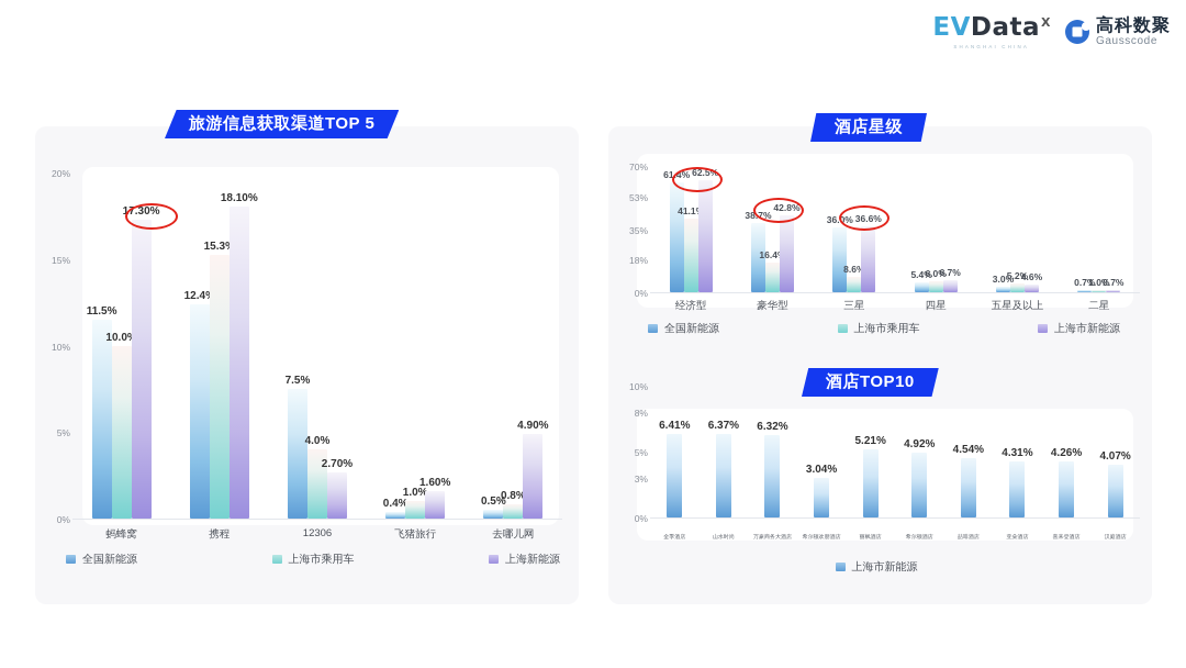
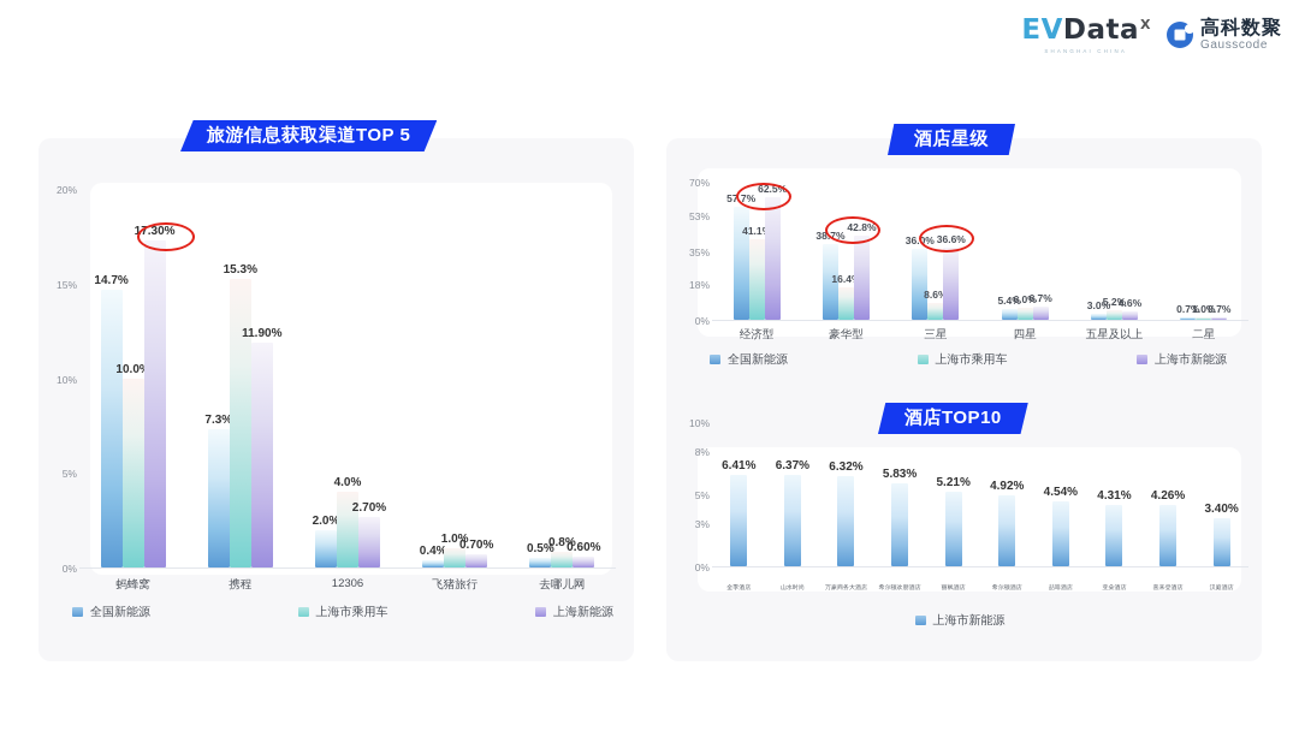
旅游信息获取渠道TOP 5/全国新能源/蚂蜂窝: 11.5% -> 14.7%
旅游信息获取渠道TOP 5/全国新能源/携程: 12.4% -> 7.3%
旅游信息获取渠道TOP 5/上海新能源/携程: 18.10% -> 11.90%
旅游信息获取渠道TOP 5/全国新能源/12306: 7.5% -> 2.0%
旅游信息获取渠道TOP 5/上海新能源/飞猪旅行: 1.60% -> 0.70%
旅游信息获取渠道TOP 5/上海新能源/去哪儿网: 4.90% -> 0.60%
酒店星级/全国新能源/经济型: 61.4% -> 57.7%
酒店TOP10/希尔顿欢朋酒店: 3.04% -> 5.83%
酒店TOP10/汉庭酒店: 4.07% -> 3.40%
